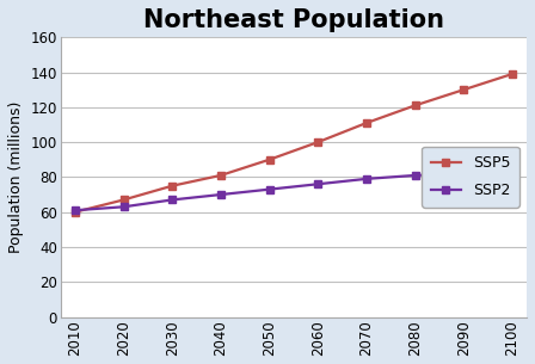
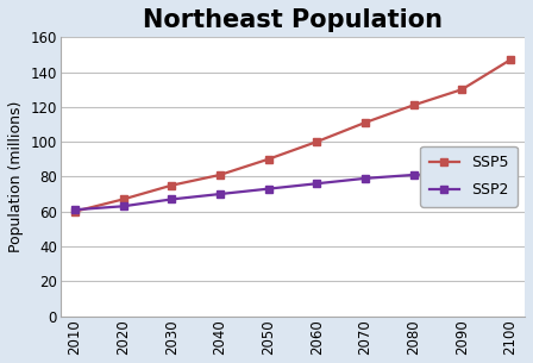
SSP5/2100: 139 -> 147
